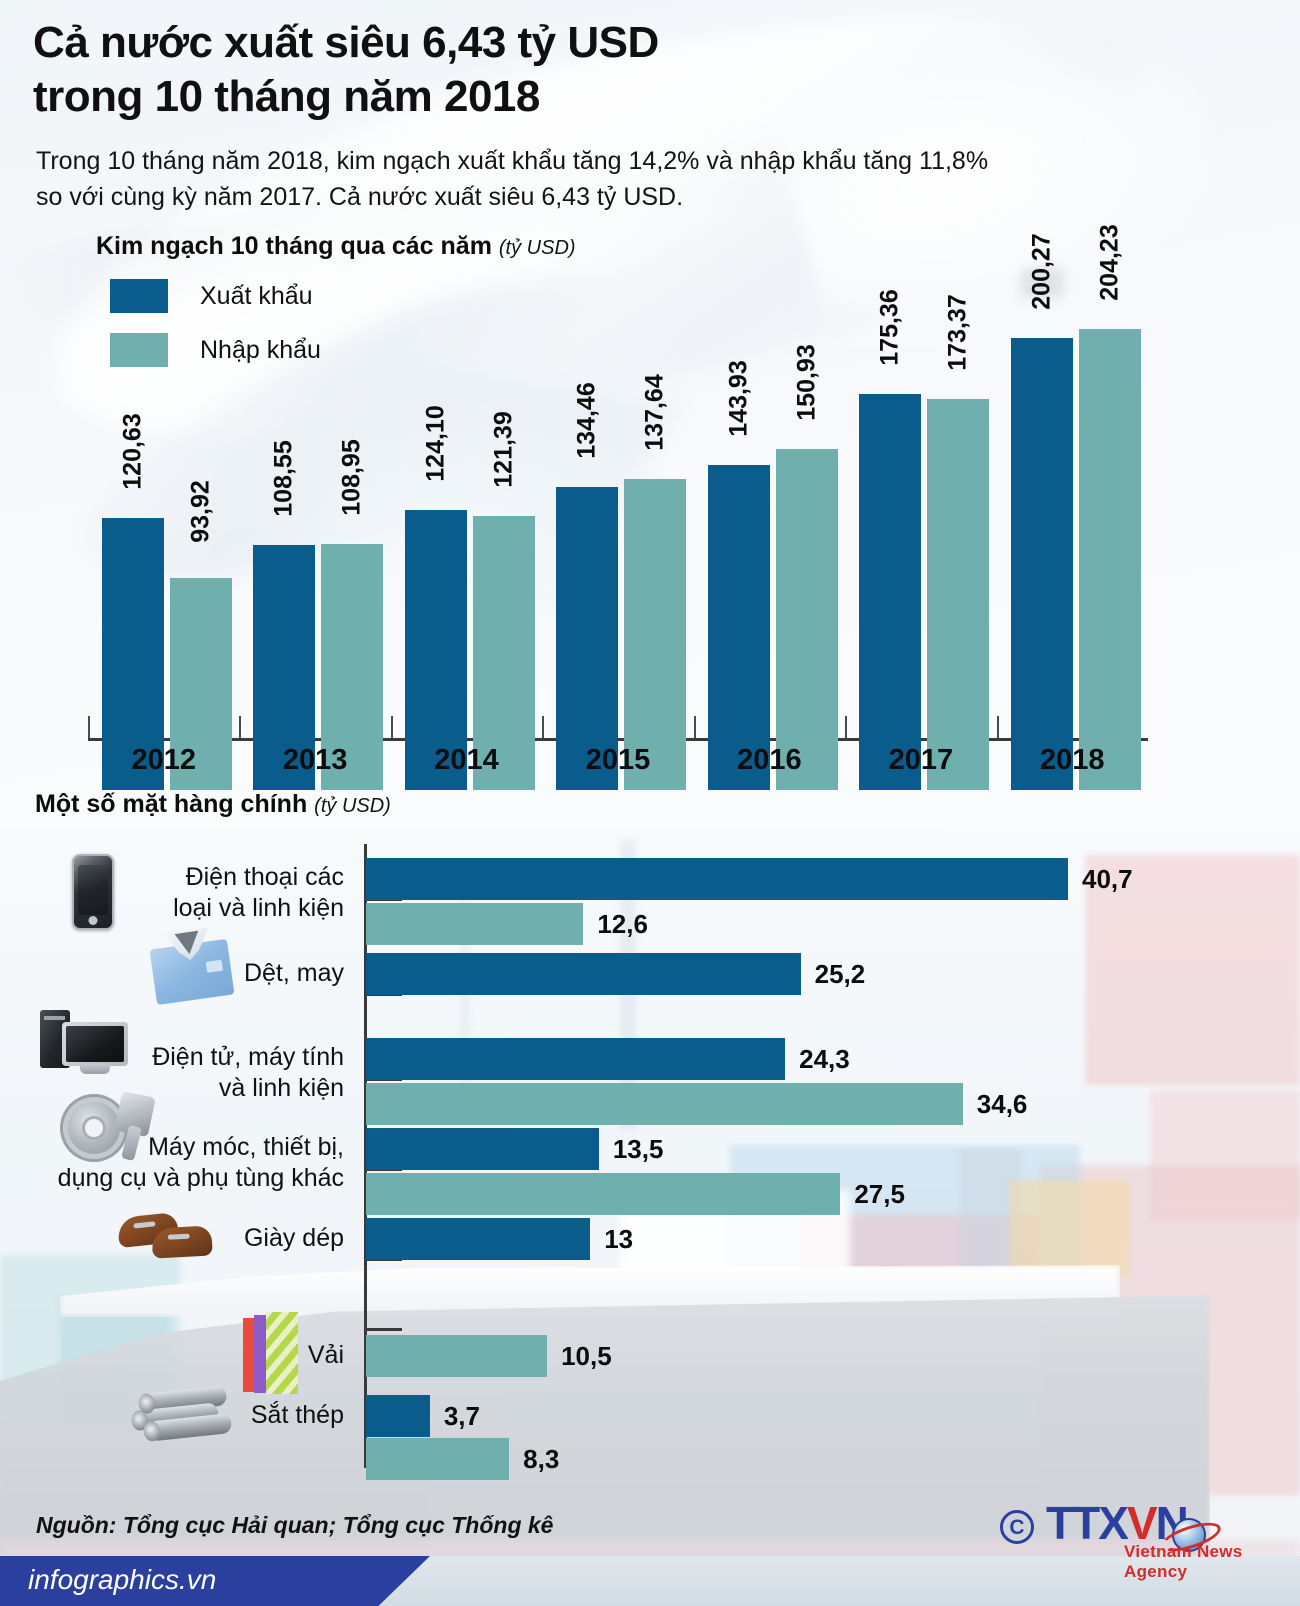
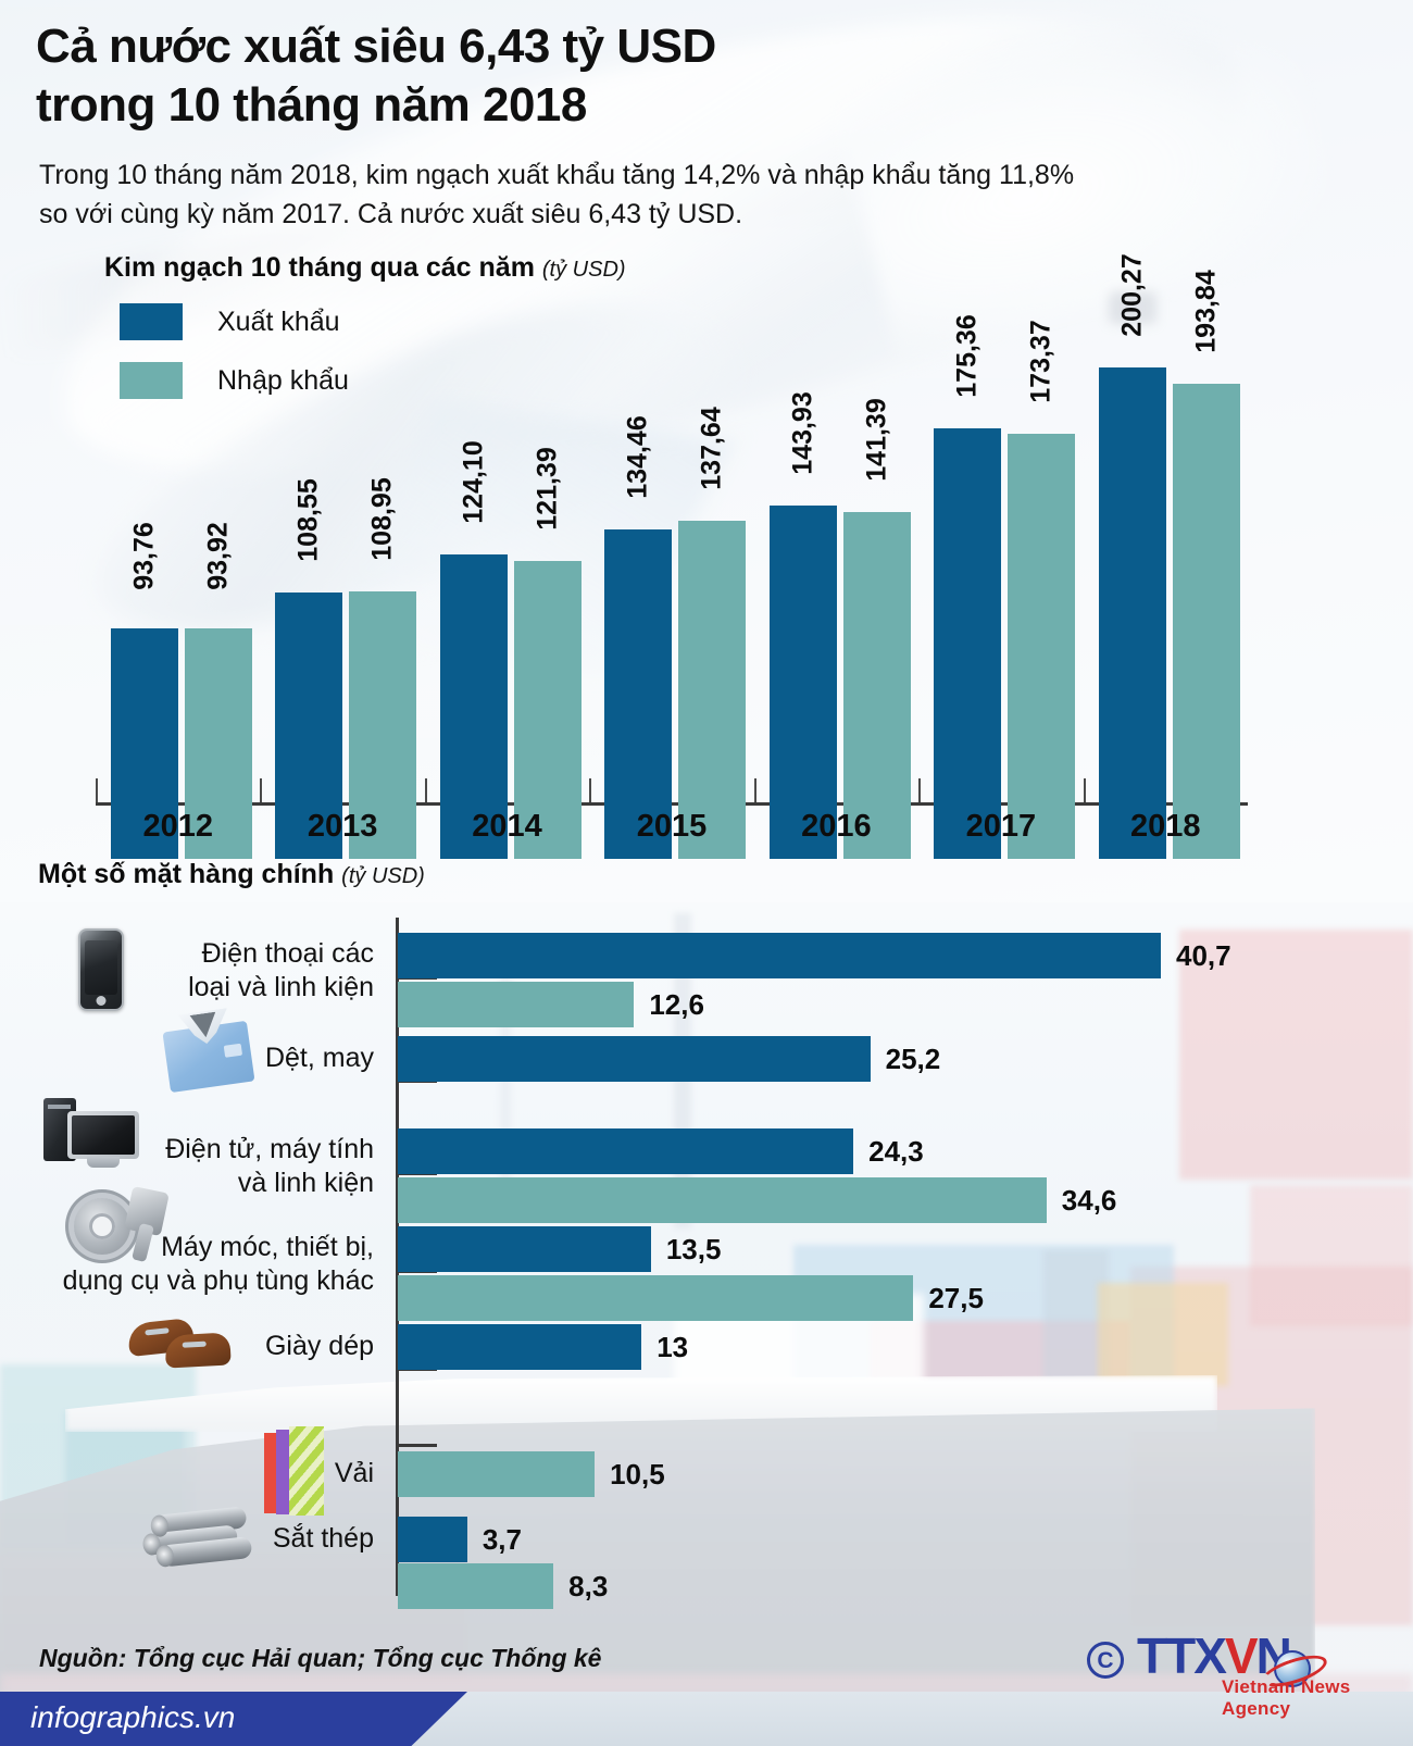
Kim ngạch 10 tháng qua các năm (tỷ USD)/Xuất khẩu/2012: 120,63 -> 93,76
Kim ngạch 10 tháng qua các năm (tỷ USD)/Nhập khẩu/2016: 150,93 -> 141,39
Kim ngạch 10 tháng qua các năm (tỷ USD)/Nhập khẩu/2018: 204,23 -> 193,84
